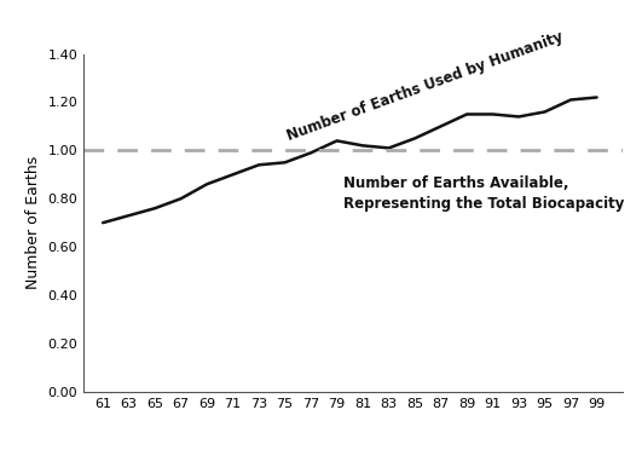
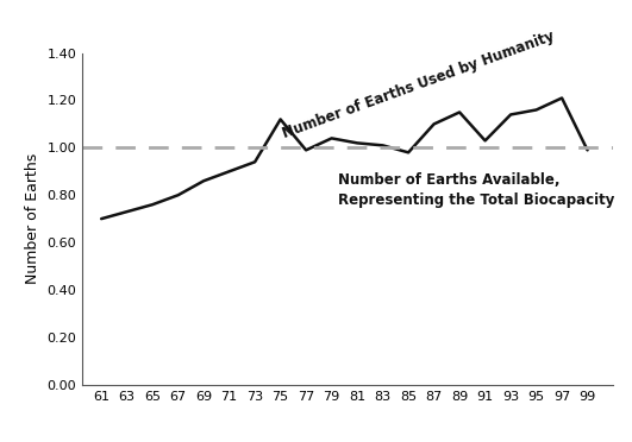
75: 0.95 -> 1.12
85: 1.05 -> 0.98
91: 1.15 -> 1.03
99: 1.22 -> 0.99
